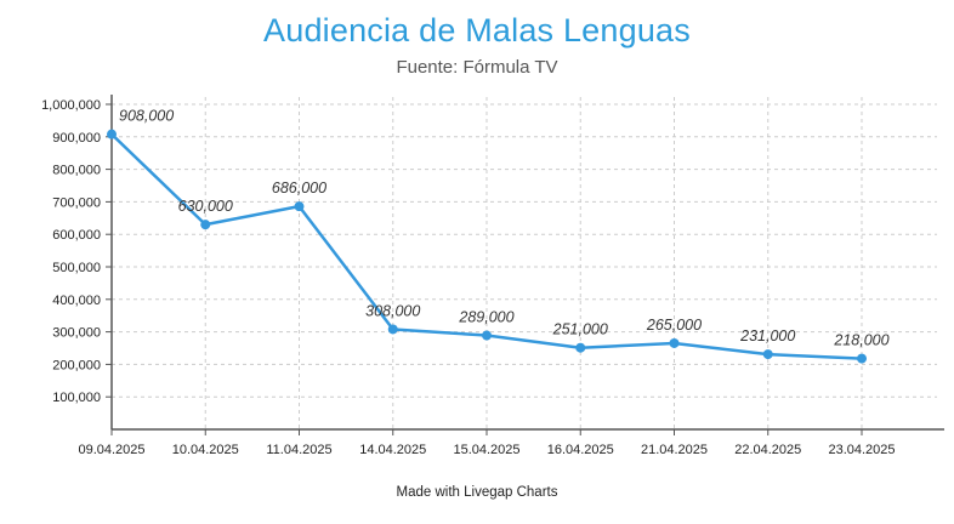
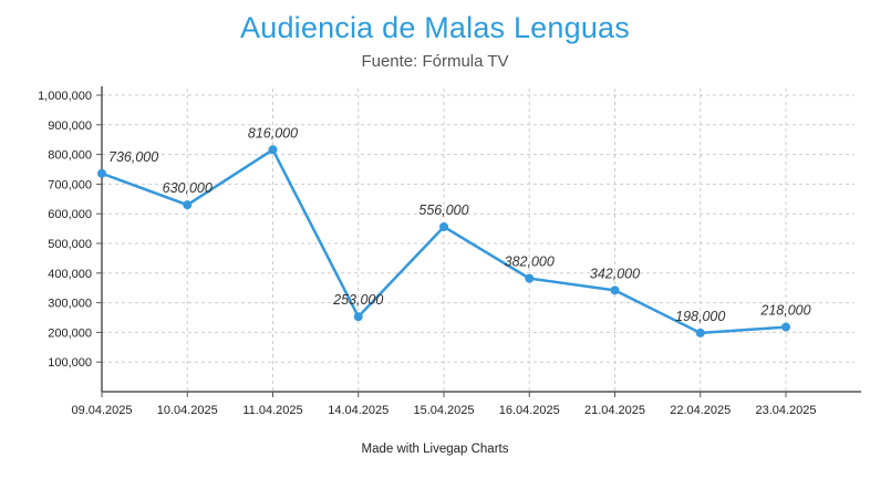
09.04.2025: 908,000 -> 736,000
11.04.2025: 686,000 -> 816,000
14.04.2025: 308,000 -> 253,000
15.04.2025: 289,000 -> 556,000
16.04.2025: 251,000 -> 382,000
21.04.2025: 265,000 -> 342,000
22.04.2025: 231,000 -> 198,000
